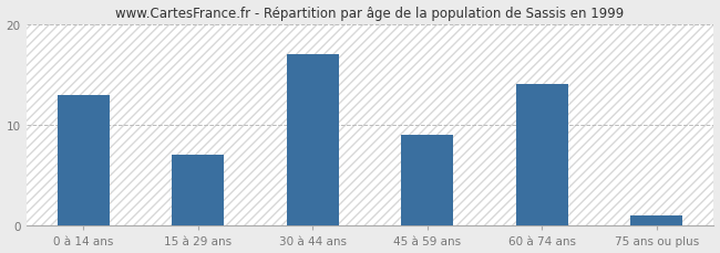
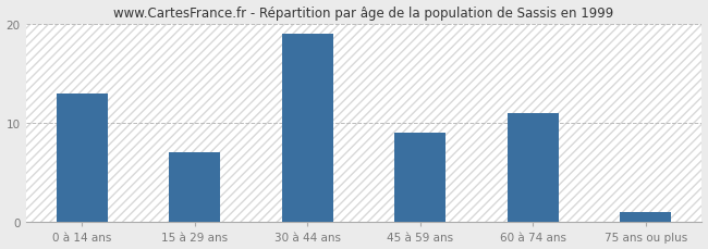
30 à 44 ans: 17 -> 19
60 à 74 ans: 14 -> 11
